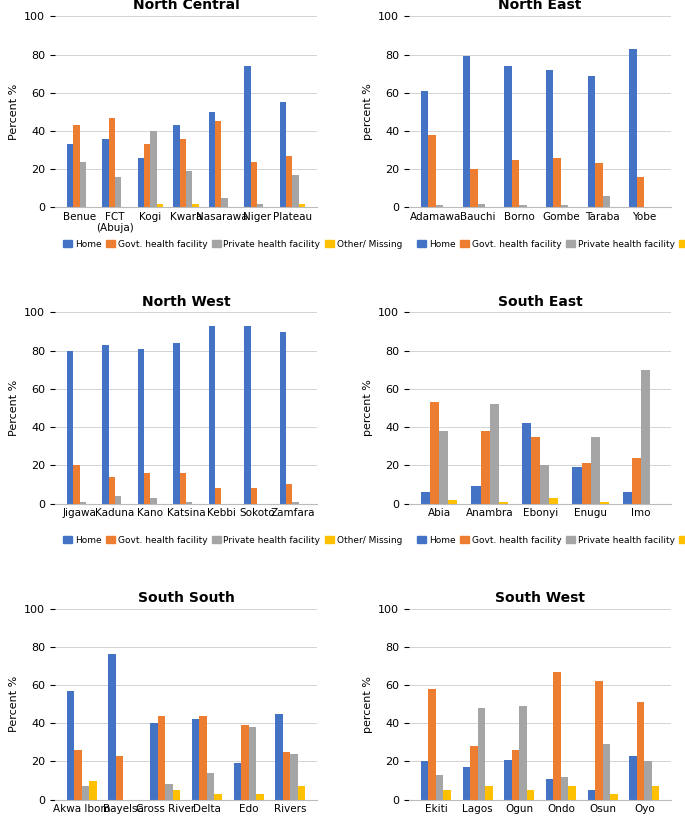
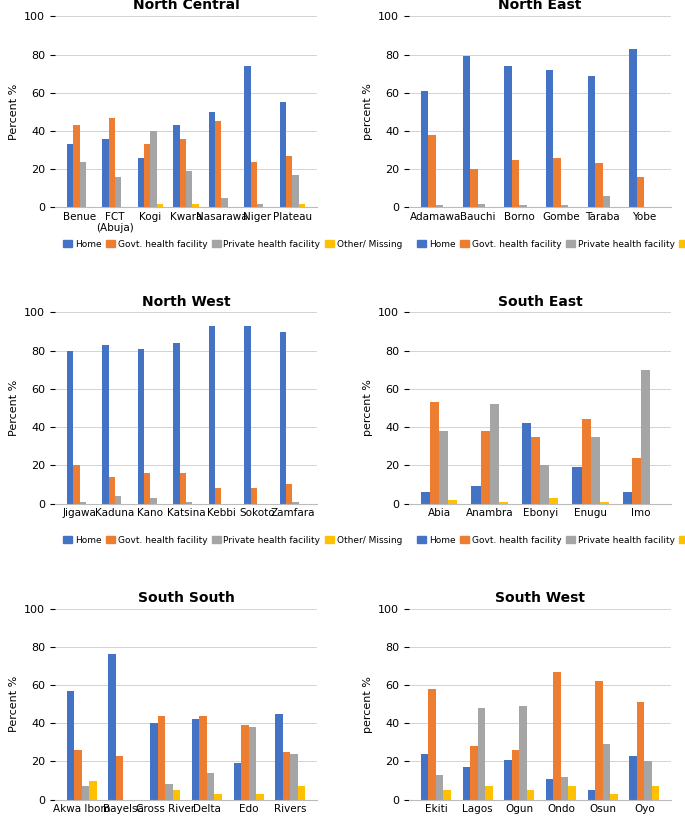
South East/Govt. health facility/Enugu: 21 -> 44
South West/Home/Ekiti: 20 -> 24
